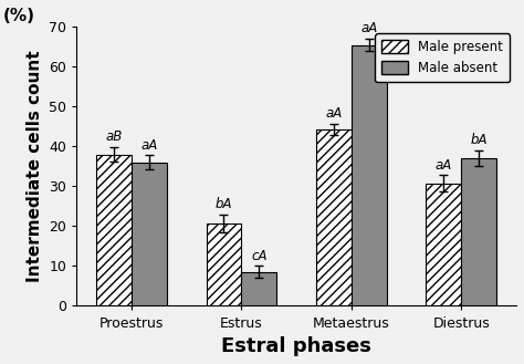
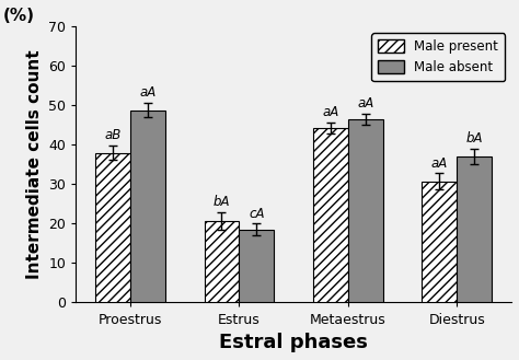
Male absent/Proestrus: 36.0 -> 48.8
Male absent/Estrus: 8.5 -> 18.5
Male absent/Metaestrus: 65.5 -> 46.5
